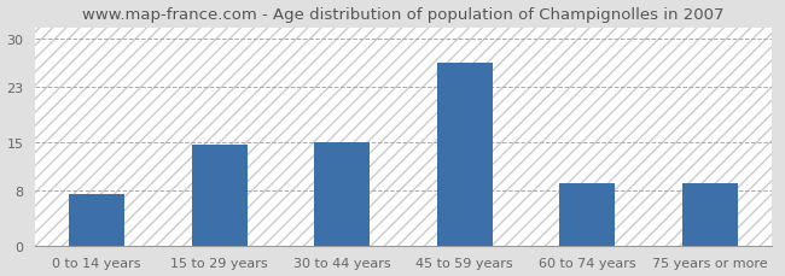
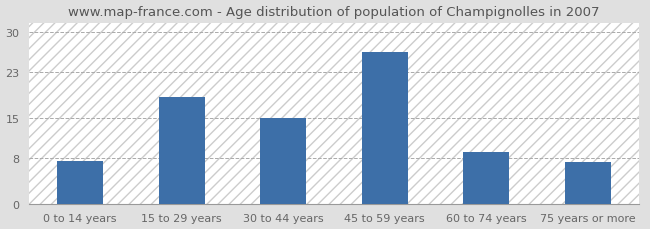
15 to 29 years: 14.5 -> 18.6
75 years or more: 9.0 -> 7.2
